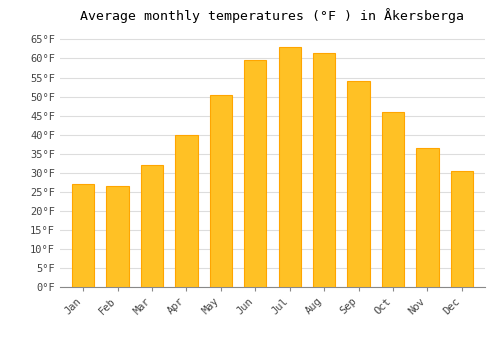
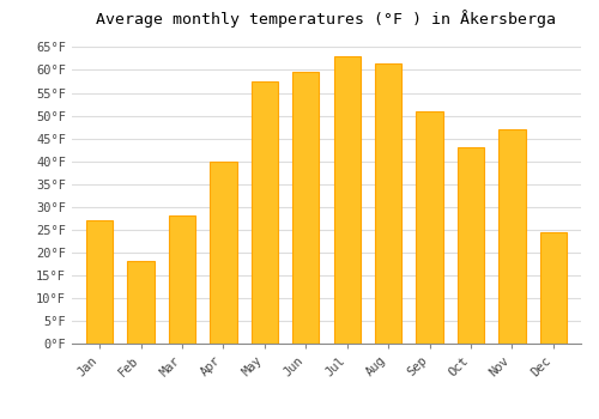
Feb: 26.5°F -> 18.0°F
Mar: 32.0°F -> 28.0°F
May: 50.5°F -> 57.5°F
Sep: 54.0°F -> 51.0°F
Oct: 46.0°F -> 43.0°F
Nov: 36.5°F -> 47.0°F
Dec: 30.5°F -> 24.5°F
